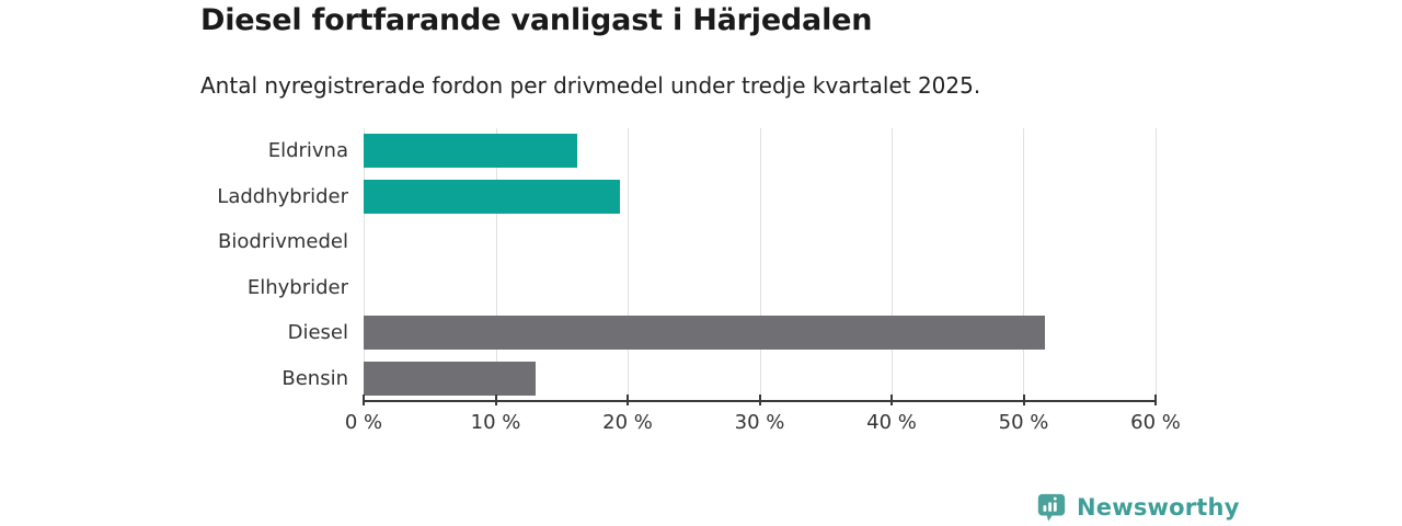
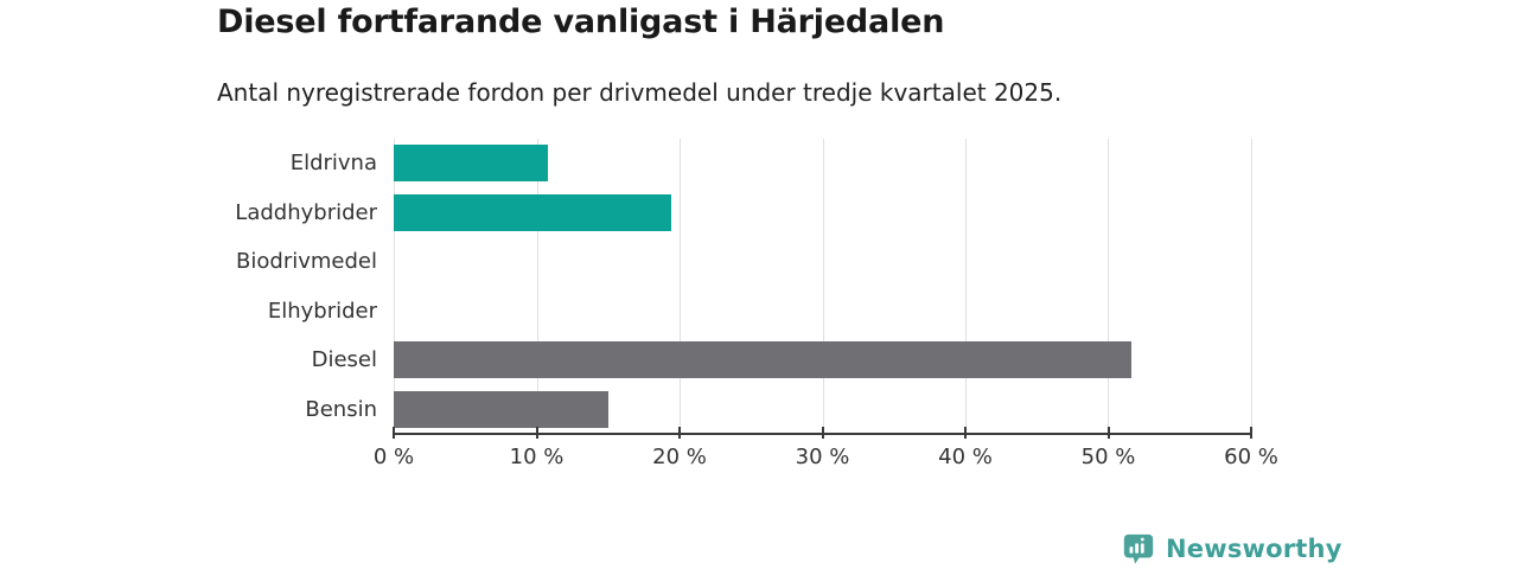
Eldrivna: 16.2% -> 10.8%
Bensin: 13.0% -> 15.0%
